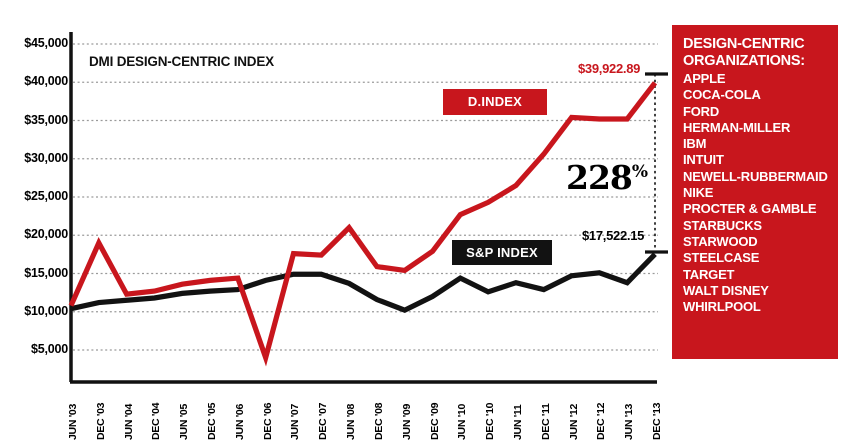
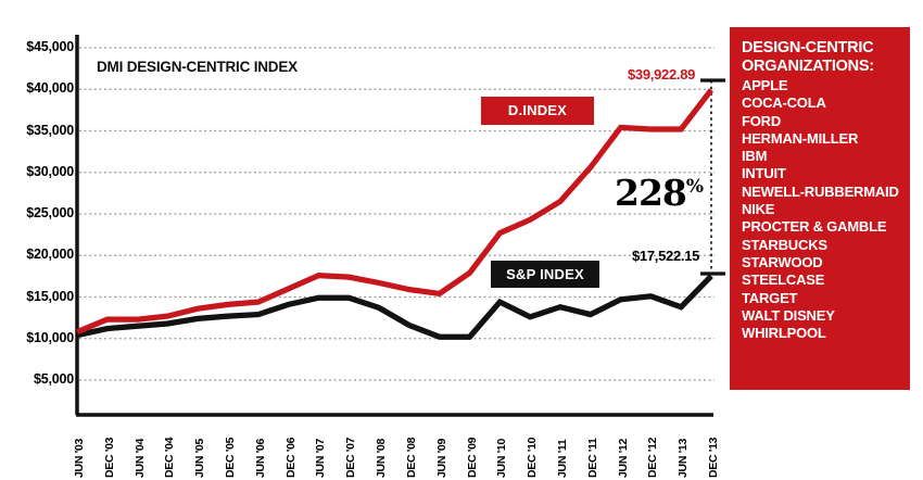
D.INDEX/DEC '03: $19000 -> $12000
D.INDEX/DEC '06: $4000 -> $16000
D.INDEX/JUN '08: $21000 -> $17000
S&P INDEX/DEC '09: $12000 -> $10000
